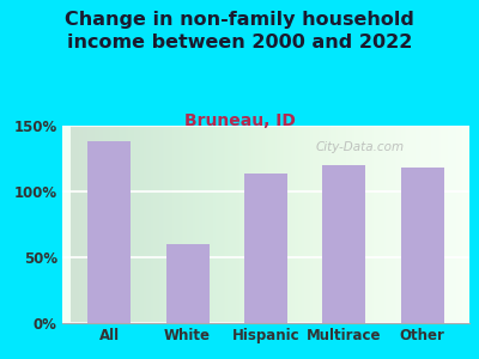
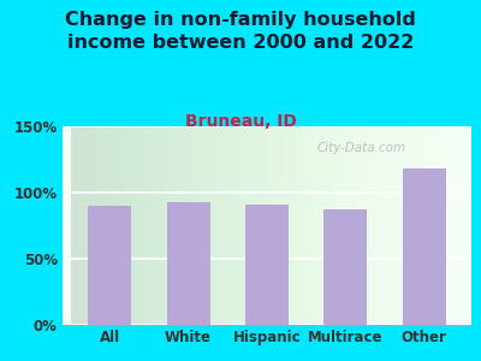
All: 138% -> 90%
White: 60% -> 93%
Hispanic: 114% -> 91%
Multirace: 120% -> 87%
